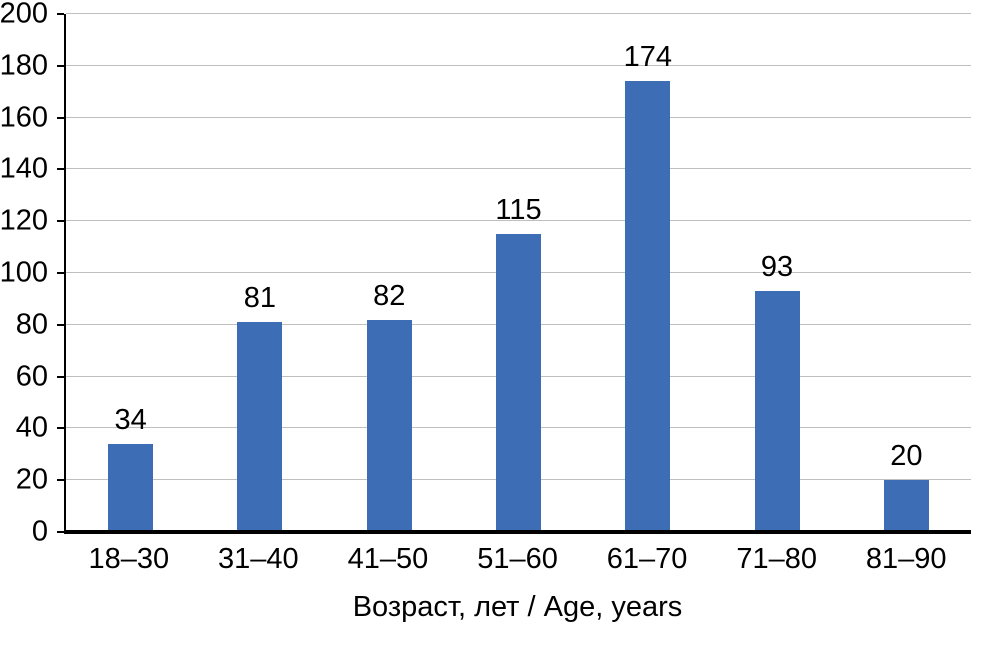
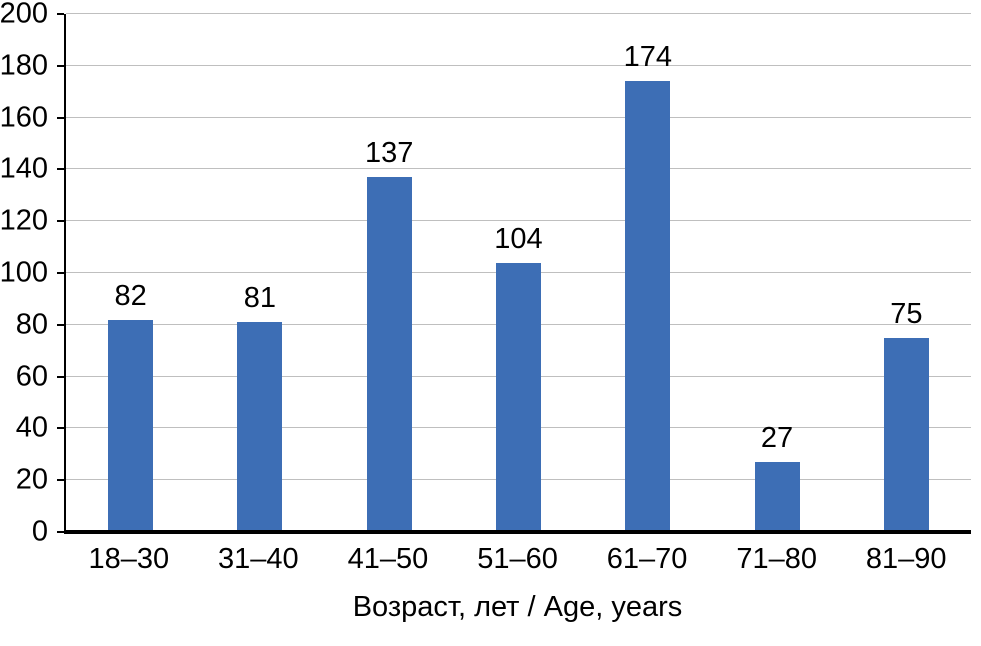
18–30: 34 -> 82
41–50: 82 -> 137
51–60: 115 -> 104
71–80: 93 -> 27
81–90: 20 -> 75
